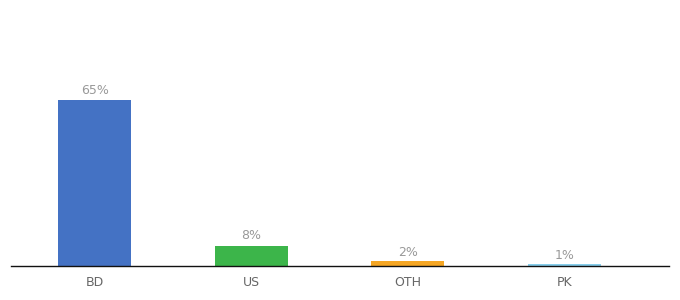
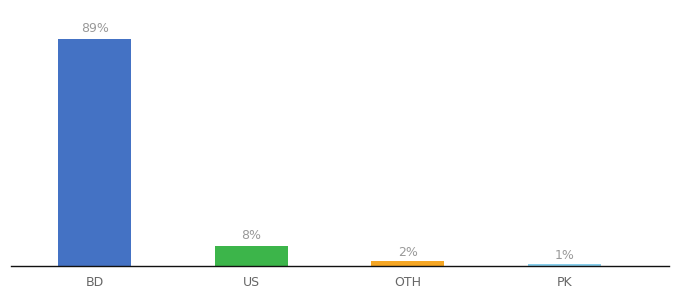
BD: 65% -> 89%
